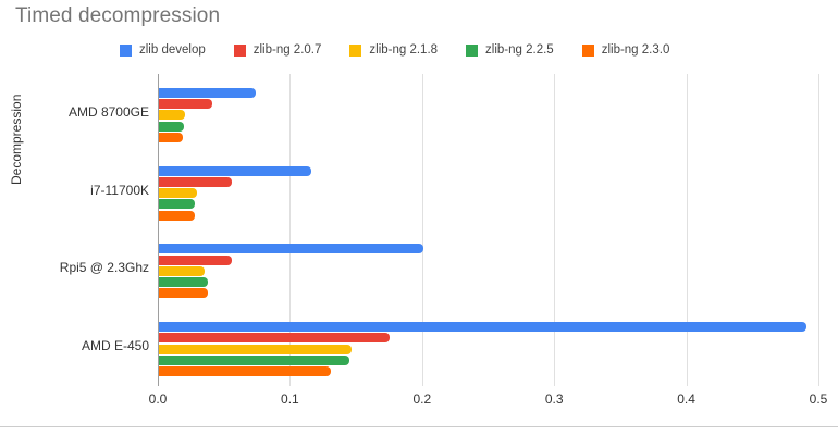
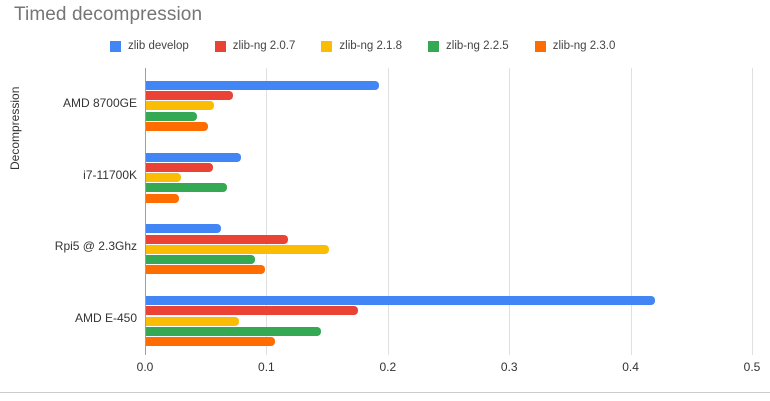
zlib develop/AMD 8700GE: 0.073 -> 0.192
zlib-ng 2.0.7/AMD 8700GE: 0.040 -> 0.072
zlib-ng 2.1.8/AMD 8700GE: 0.020 -> 0.056
zlib-ng 2.2.5/AMD 8700GE: 0.019 -> 0.042
zlib-ng 2.3.0/AMD 8700GE: 0.018 -> 0.051
zlib develop/i7-11700K: 0.115 -> 0.078
zlib-ng 2.2.5/i7-11700K: 0.027 -> 0.067
zlib develop/Rpi5 @ 2.3Ghz: 0.200 -> 0.062
zlib-ng 2.0.7/Rpi5 @ 2.3Ghz: 0.055 -> 0.117
zlib-ng 2.1.8/Rpi5 @ 2.3Ghz: 0.035 -> 0.151
zlib-ng 2.2.5/Rpi5 @ 2.3Ghz: 0.037 -> 0.090
zlib-ng 2.3.0/Rpi5 @ 2.3Ghz: 0.037 -> 0.098
zlib develop/AMD E-450: 0.490 -> 0.419
zlib-ng 2.1.8/AMD E-450: 0.146 -> 0.077
zlib-ng 2.3.0/AMD E-450: 0.130 -> 0.106
